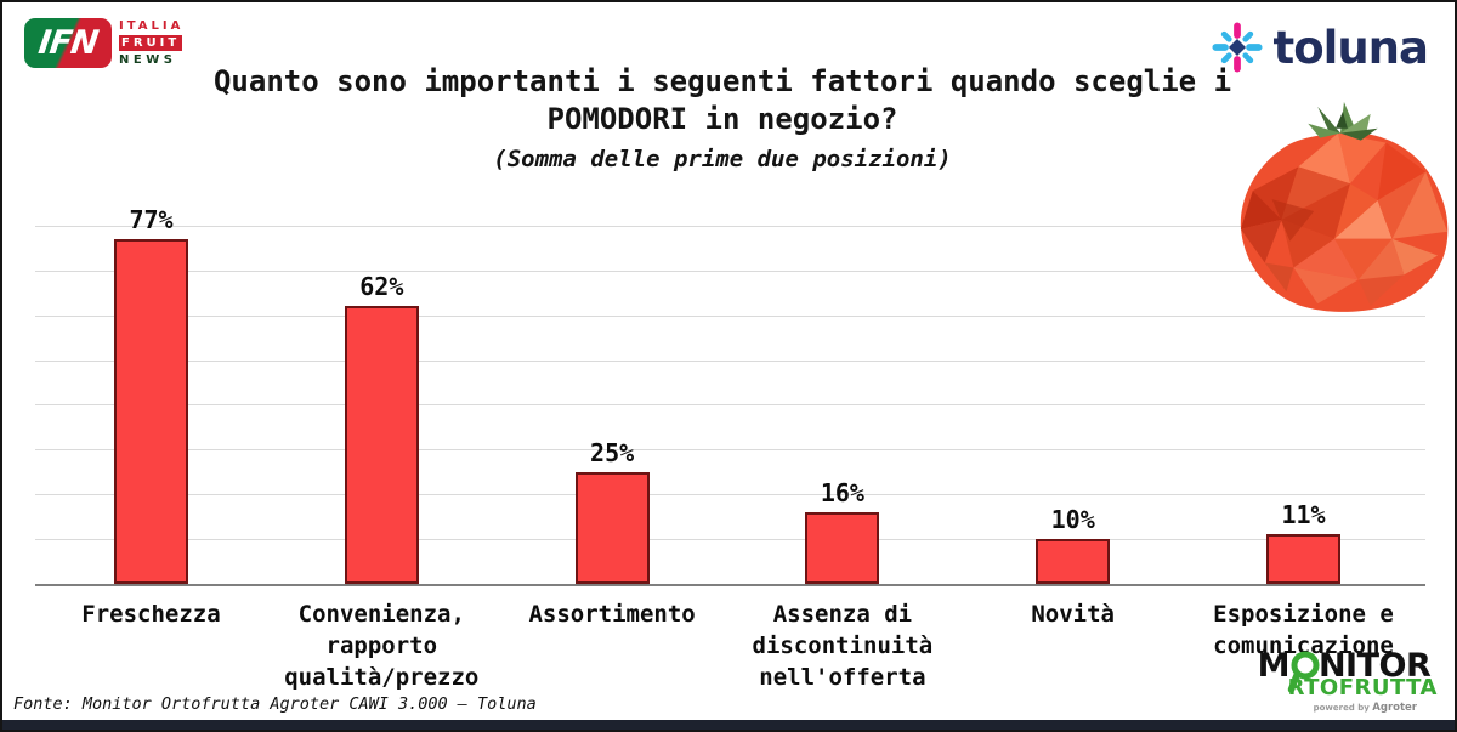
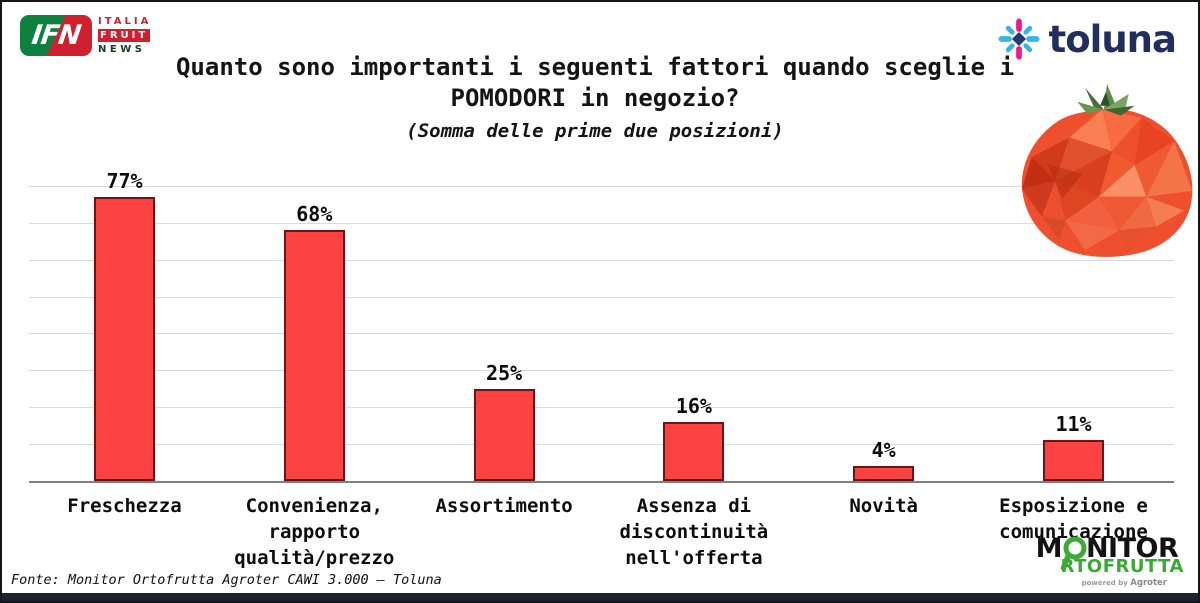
Convenienza, rapporto qualità/prezzo: 62% -> 68%
Novità: 10% -> 4%
